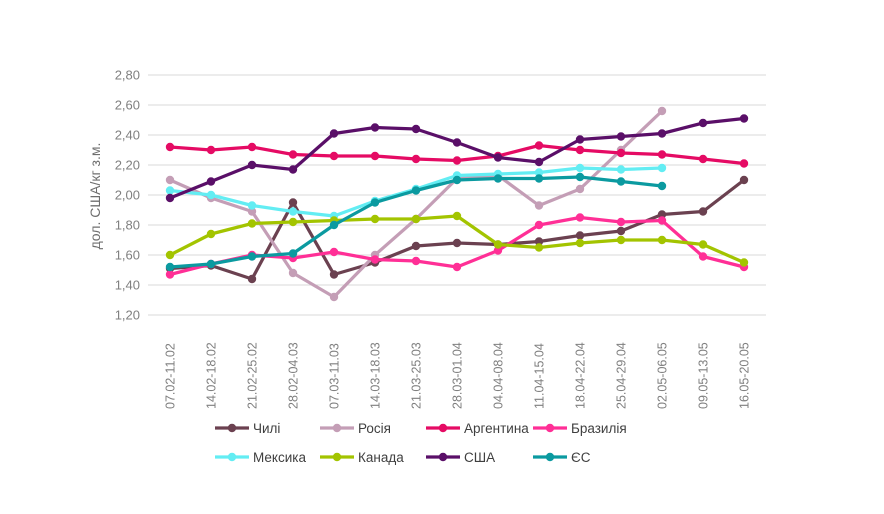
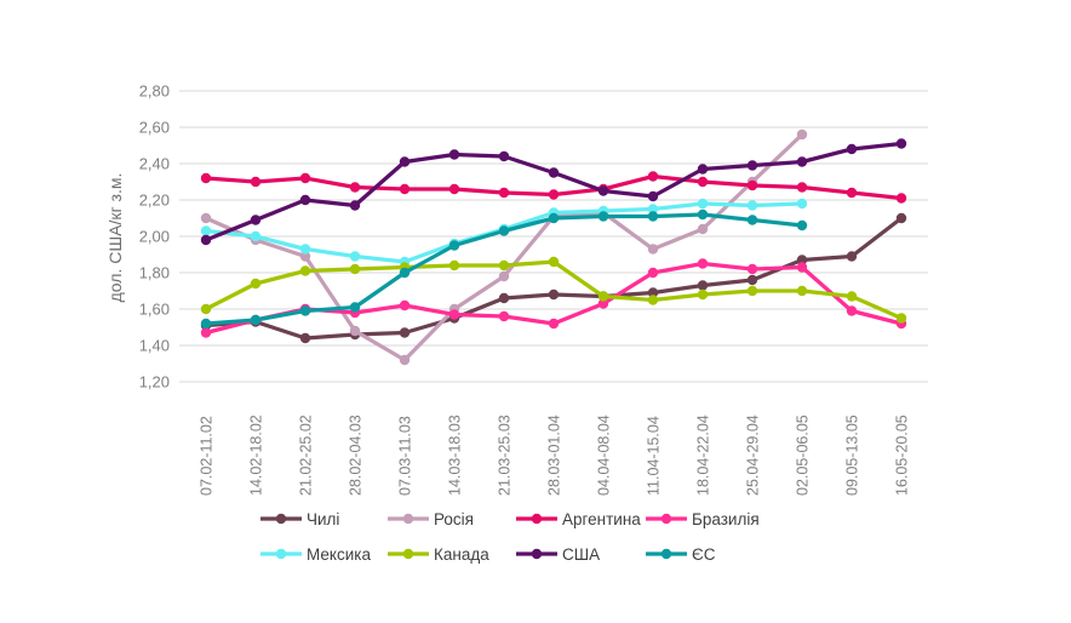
Чилі/28.02-04.03: 1,95 -> 1,46
Росія/21.03-25.03: 1,84 -> 1,78
